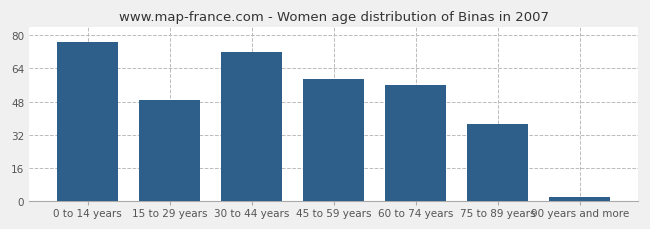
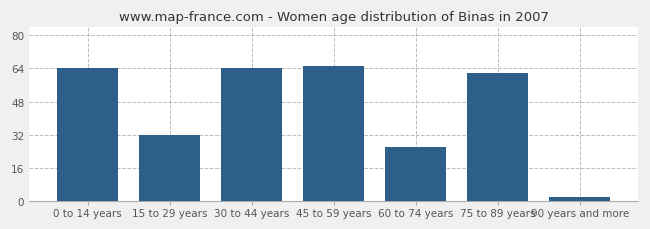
0 to 14 years: 77 -> 64
15 to 29 years: 49 -> 32
30 to 44 years: 72 -> 64
45 to 59 years: 59 -> 65
60 to 74 years: 56 -> 26
75 to 89 years: 37 -> 62
